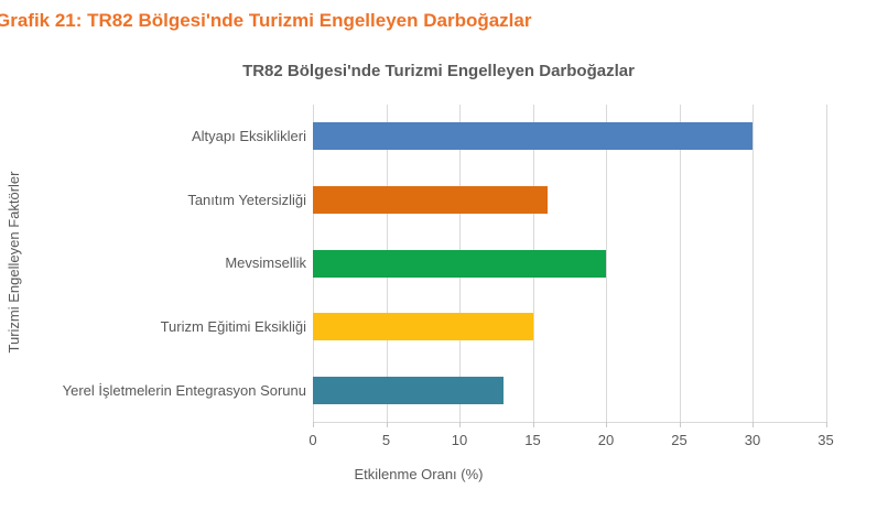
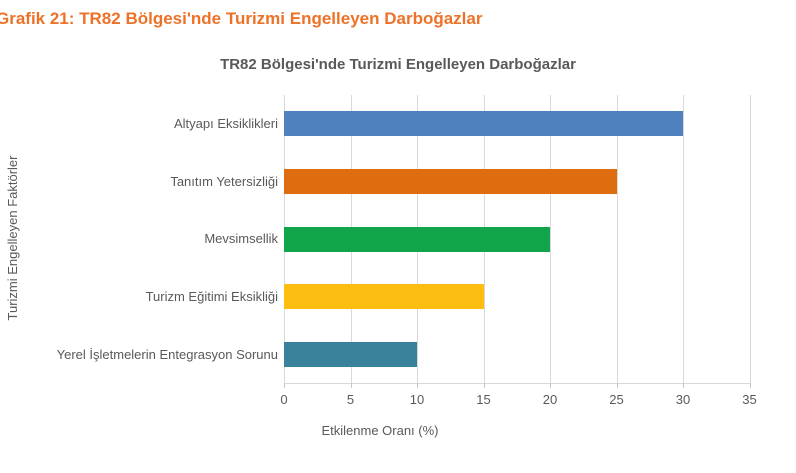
Tanıtım Yetersizliği: 16 -> 25
Yerel İşletmelerin Entegrasyon Sorunu: 13 -> 10
